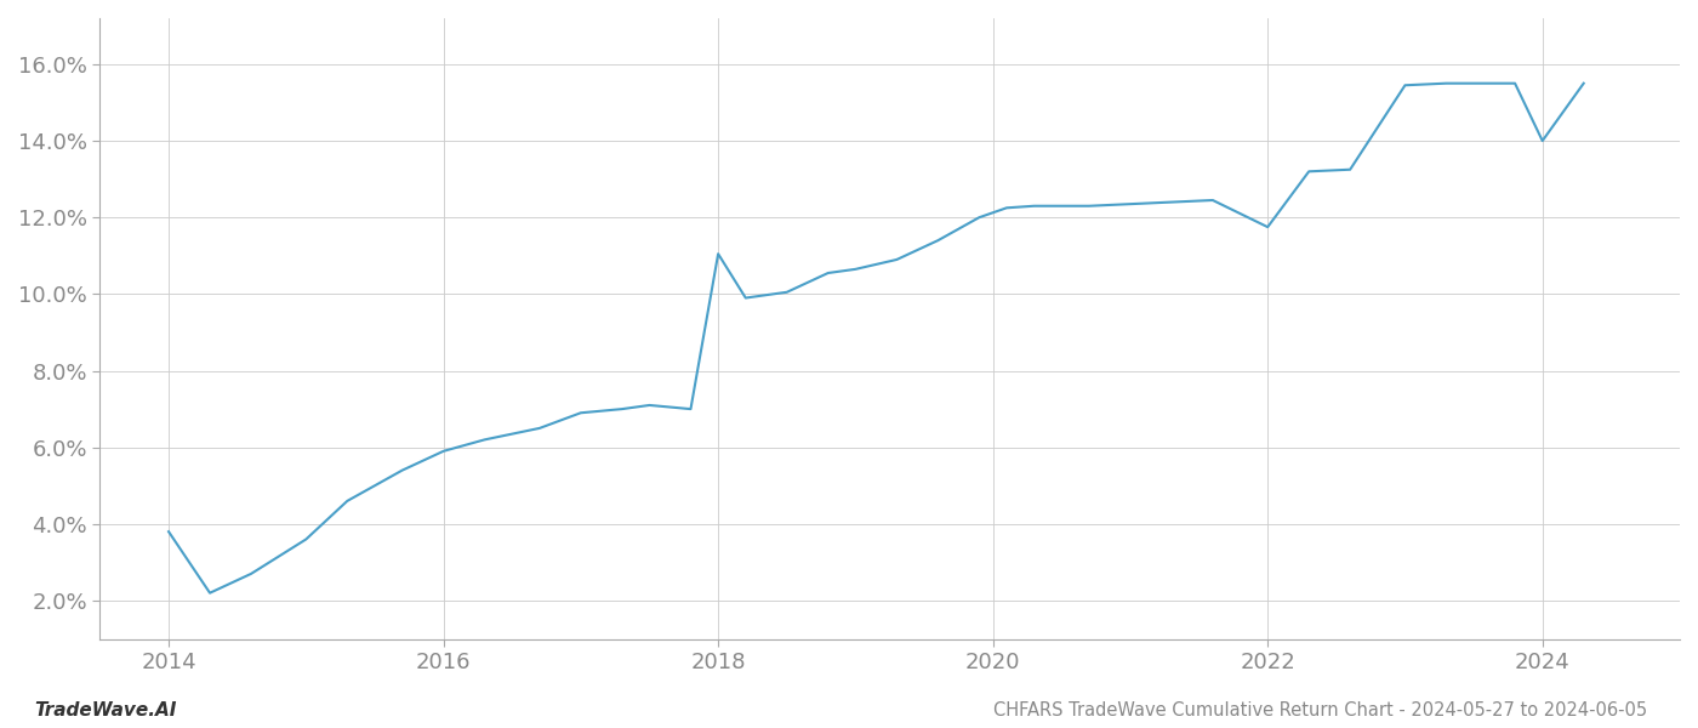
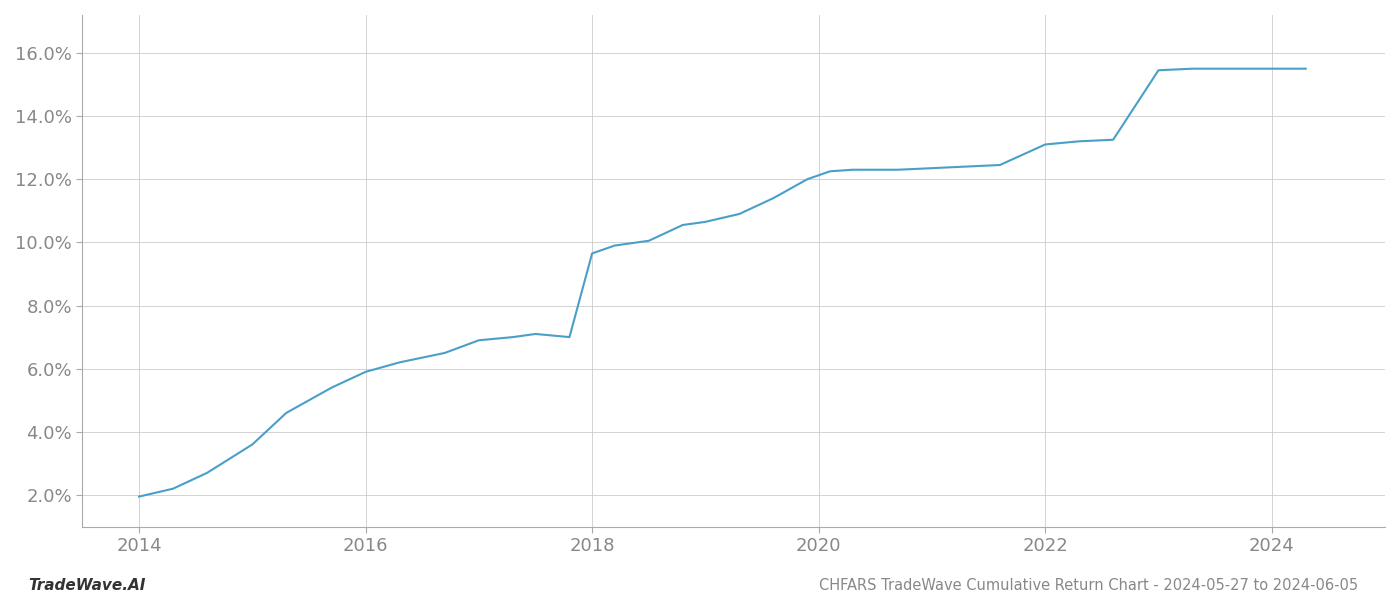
2014: 3.80% -> 1.95%
2018: 11.05% -> 9.65%
2022: 11.75% -> 13.10%
2024: 14.00% -> 15.50%
